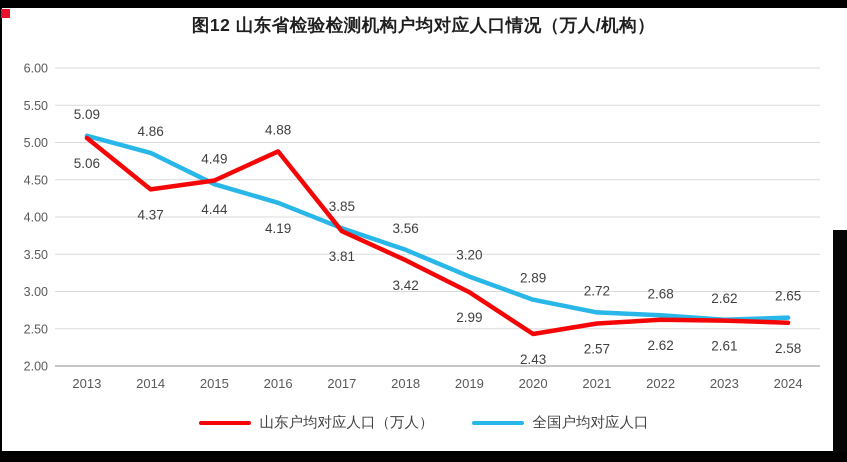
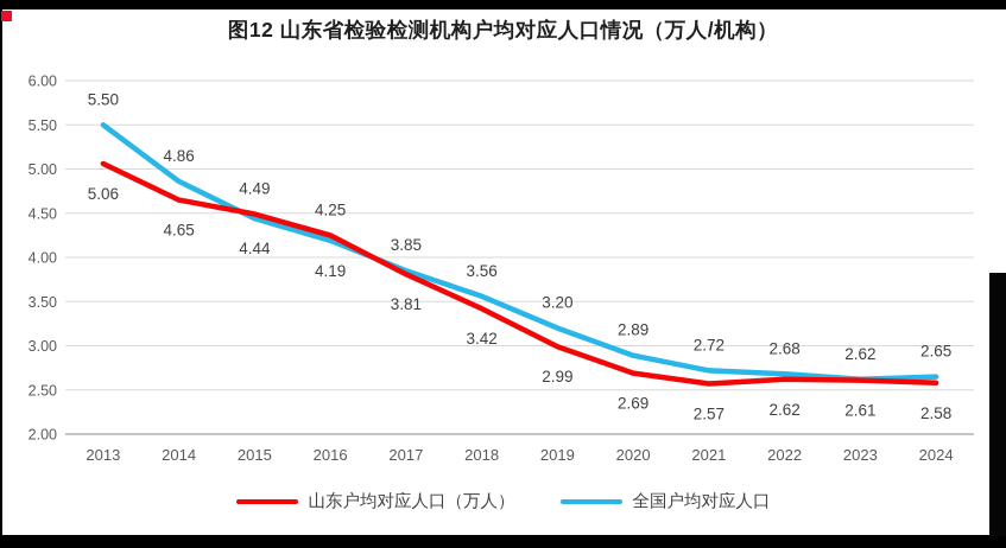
全国户均对应人口/2013: 5.09 -> 5.50
山东户均对应人口（万人）/2014: 4.37 -> 4.65
山东户均对应人口（万人）/2016: 4.88 -> 4.25
山东户均对应人口（万人）/2020: 2.43 -> 2.69
